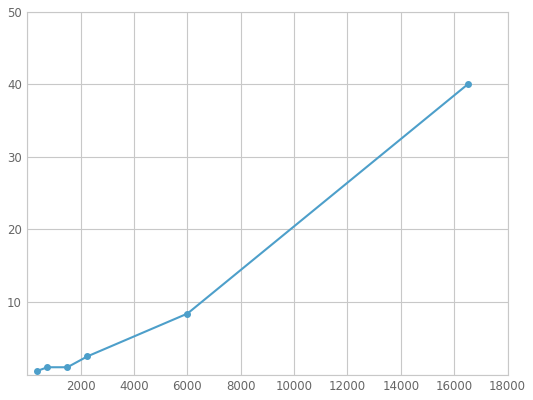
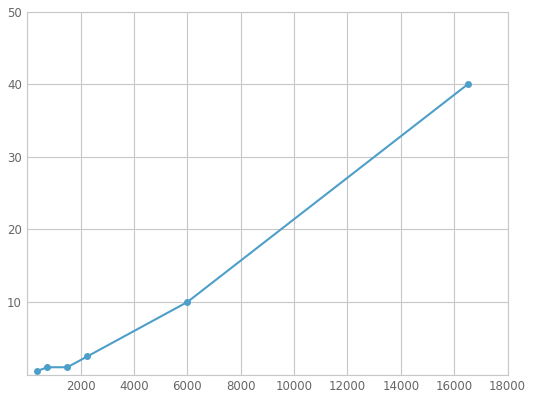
6000: 8.4 -> 10.0
